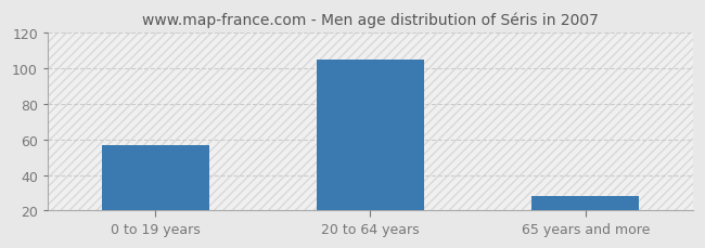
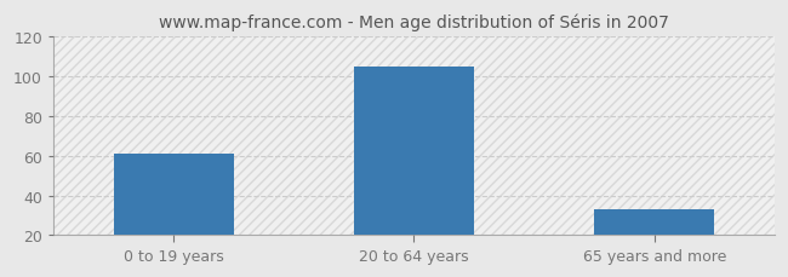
0 to 19 years: 57 -> 61
65 years and more: 28 -> 33
